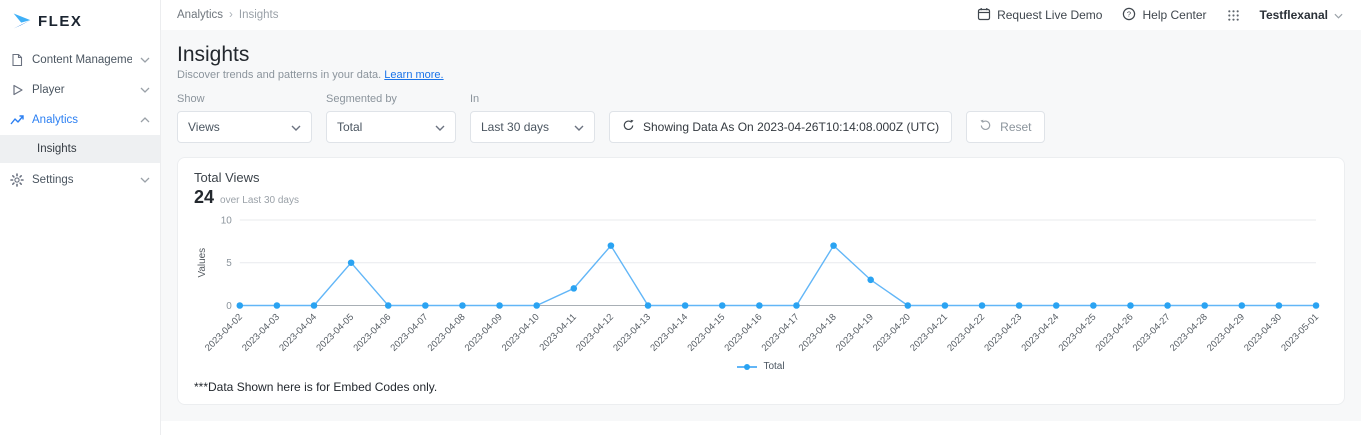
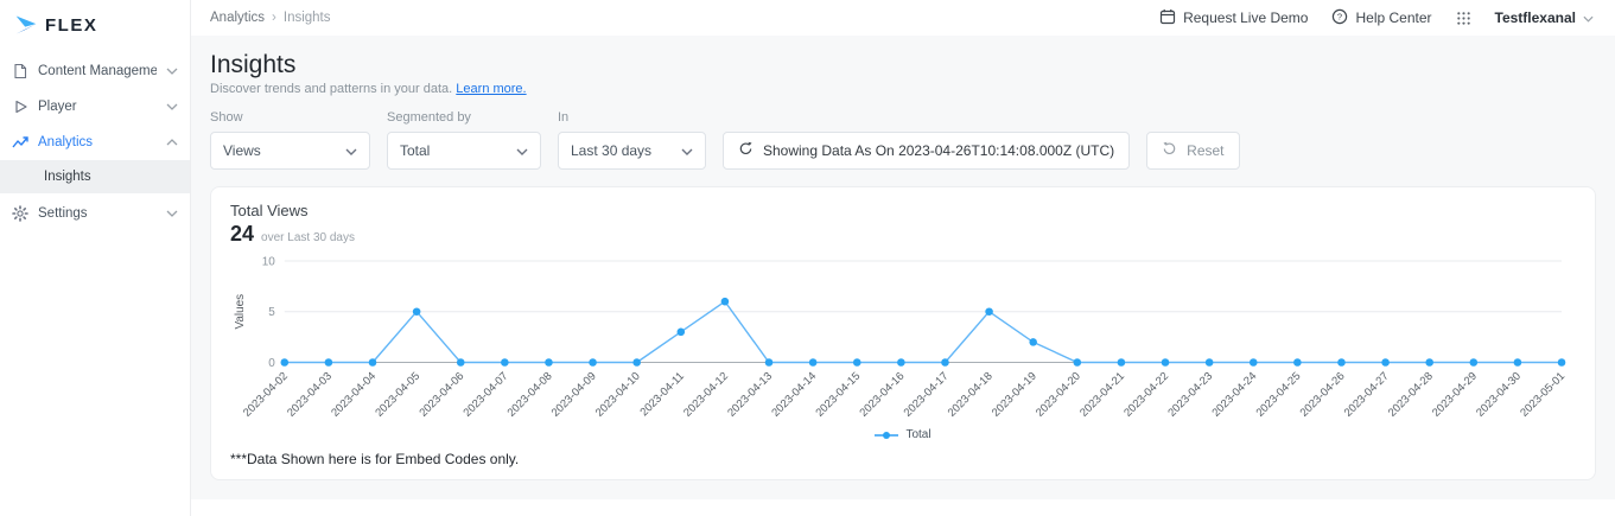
2023-04-11: 2 -> 3
2023-04-12: 7 -> 6
2023-04-18: 7 -> 5
2023-04-19: 3 -> 2
